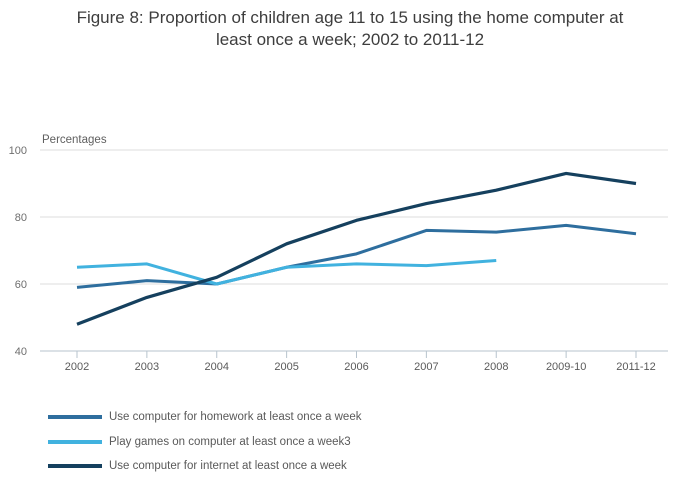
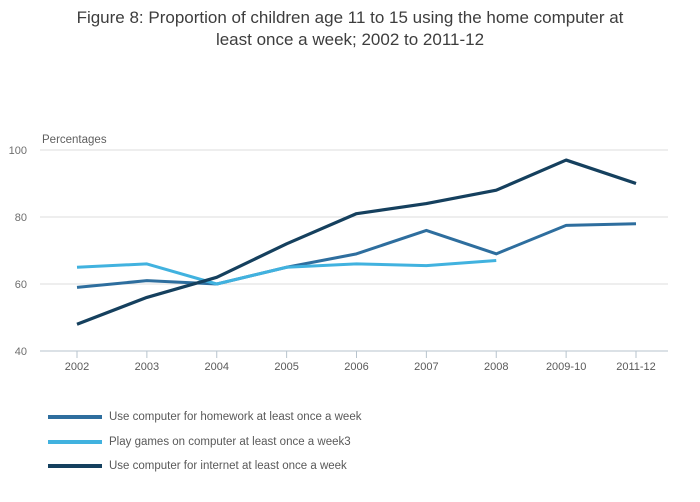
Use computer for internet at least once a week/2006: 79 -> 81
Use computer for homework at least once a week/2008: 76 -> 69
Use computer for internet at least once a week/2009-10: 93 -> 97
Use computer for homework at least once a week/2011-12: 75 -> 78
